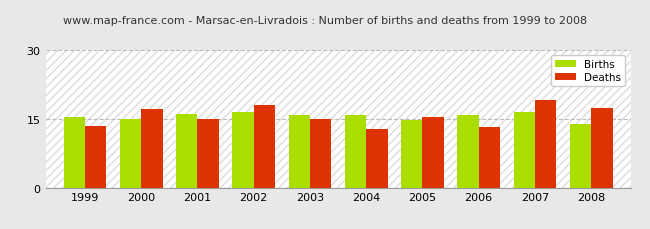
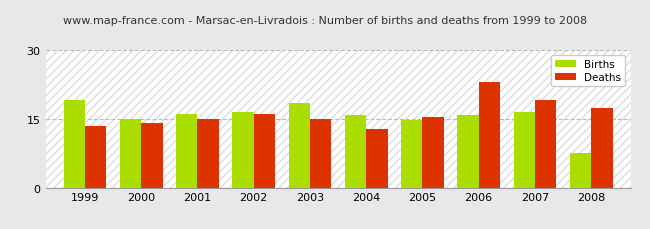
Births/1999: 15.3 -> 19.0
Deaths/2000: 17.0 -> 14.0
Deaths/2002: 18.0 -> 16.0
Births/2003: 15.7 -> 18.5
Deaths/2006: 13.2 -> 23.0
Births/2008: 13.8 -> 7.5
